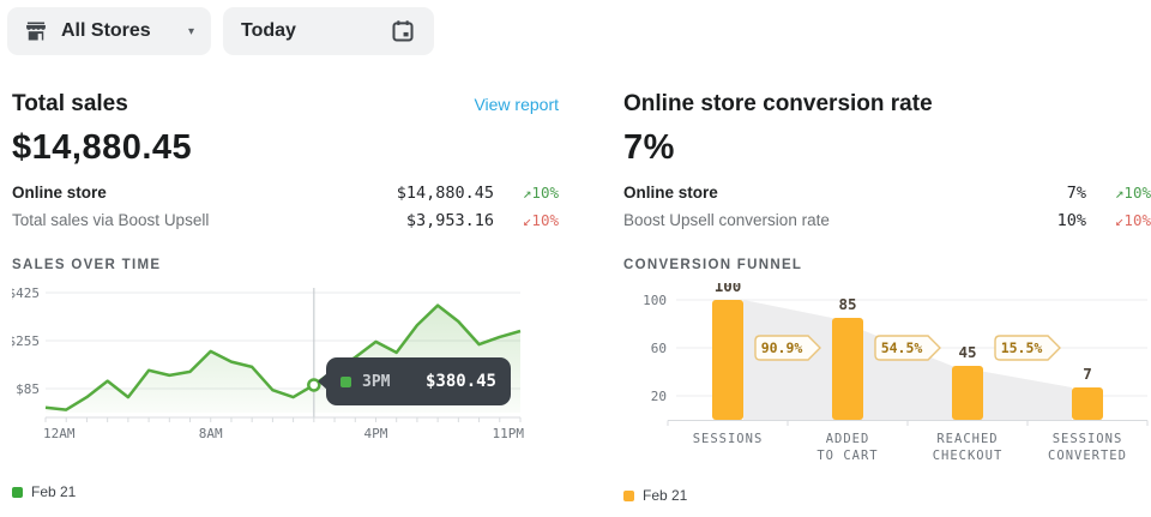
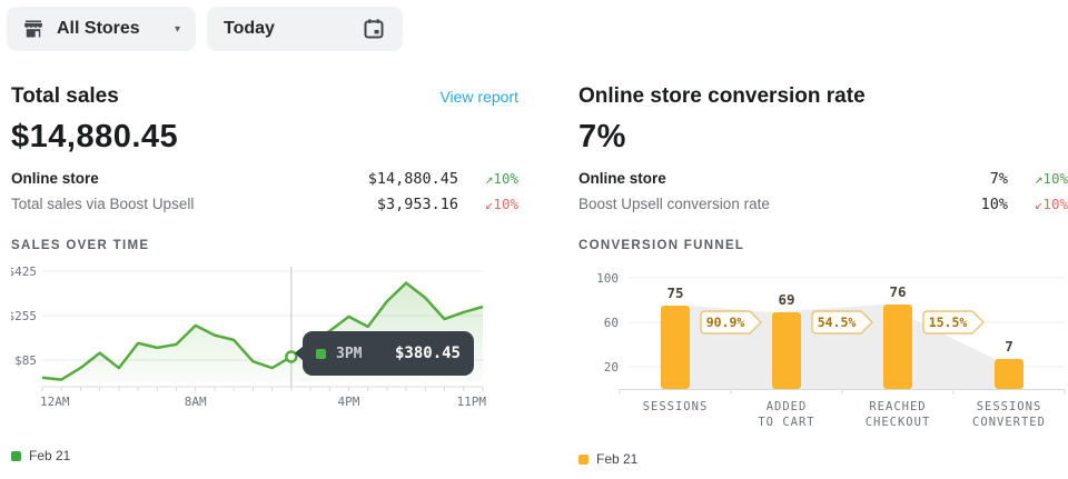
CONVERSION FUNNEL/SESSIONS: 100 -> 75
CONVERSION FUNNEL/ADDED TO CART: 85 -> 69
CONVERSION FUNNEL/REACHED CHECKOUT: 45 -> 76
